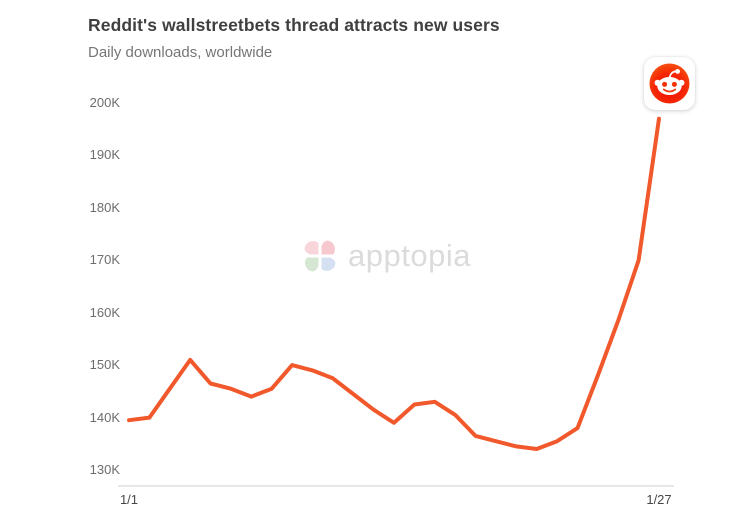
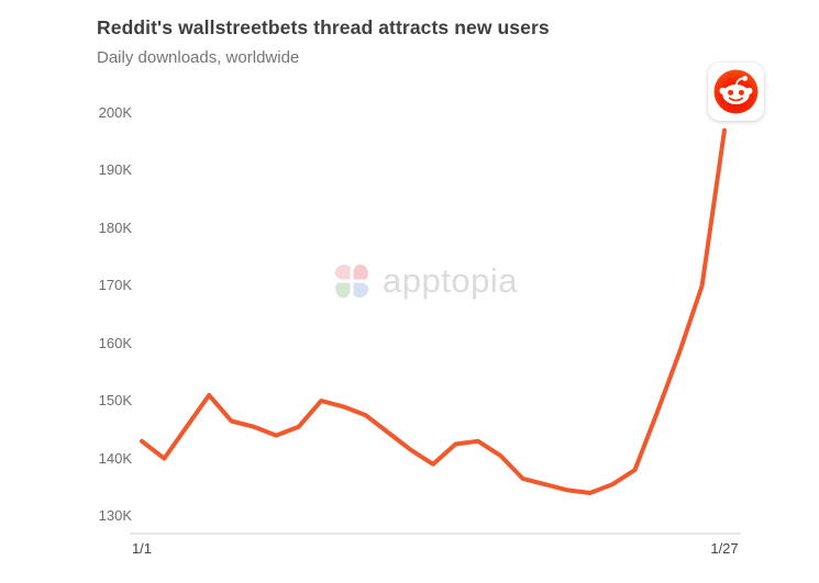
1/1: 140K -> 143K
